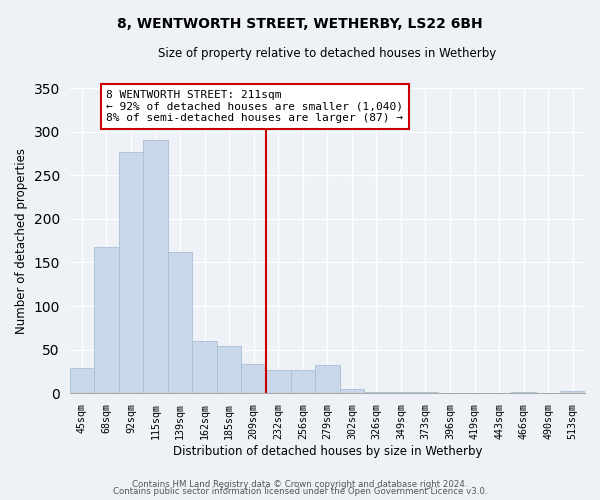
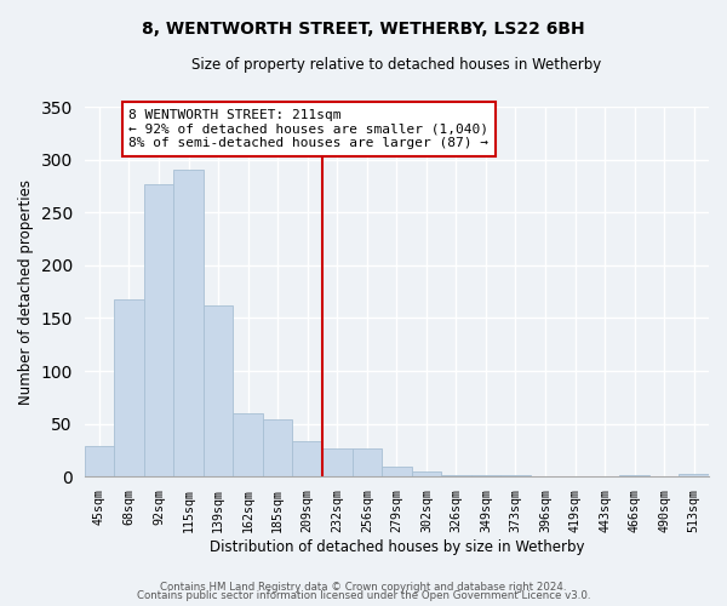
279sqm: 32 -> 10
